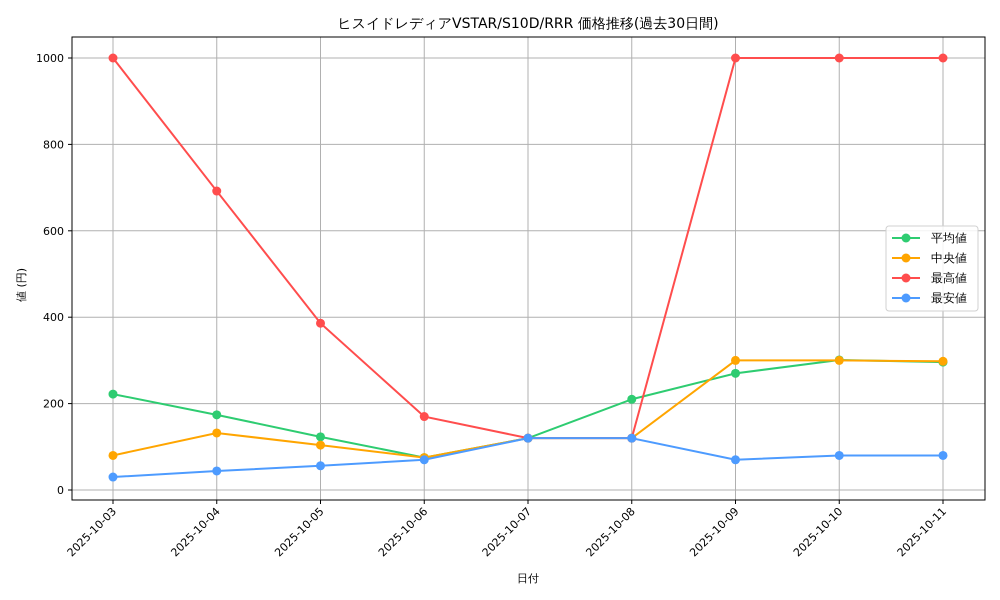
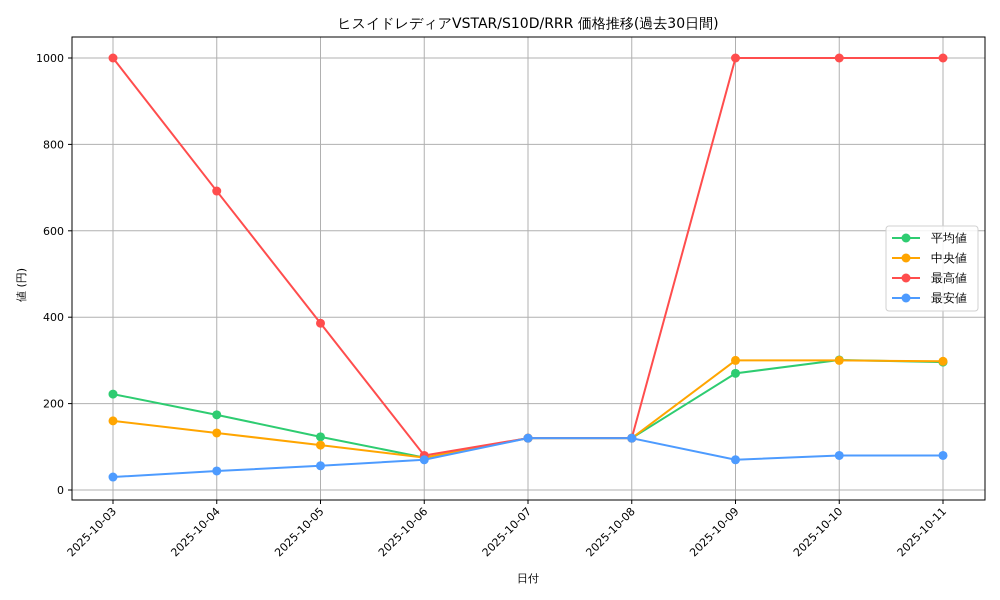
中央値/2025-10-03: 80 -> 160
最高値/2025-10-06: 170 -> 80
平均値/2025-10-08: 210 -> 120
